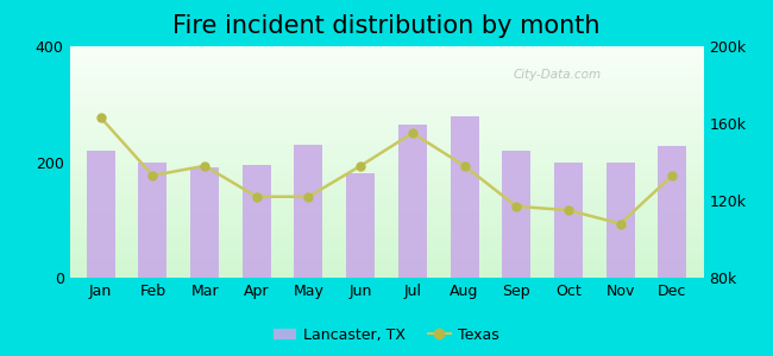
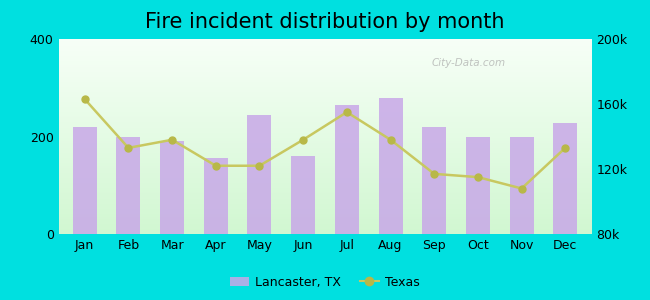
Lancaster, TX/Apr: 195 -> 155
Lancaster, TX/May: 230 -> 245
Lancaster, TX/Jun: 180 -> 160
